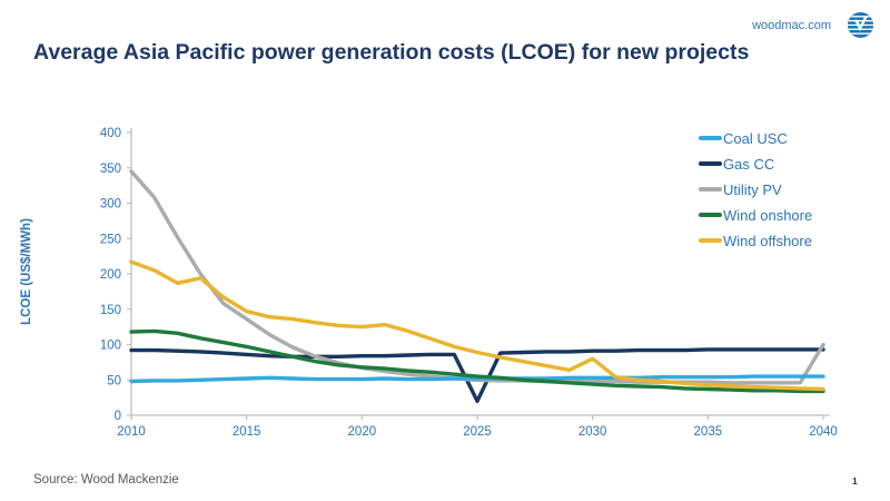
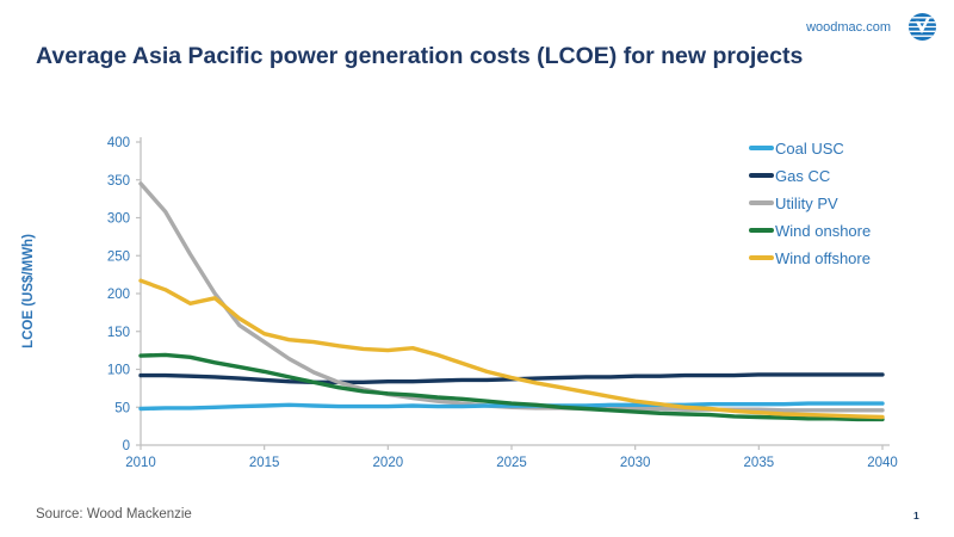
Gas CC/2025: 20 -> 90
Wind offshore/2030: 80 -> 60
Utility PV/2040: 100 -> 50
